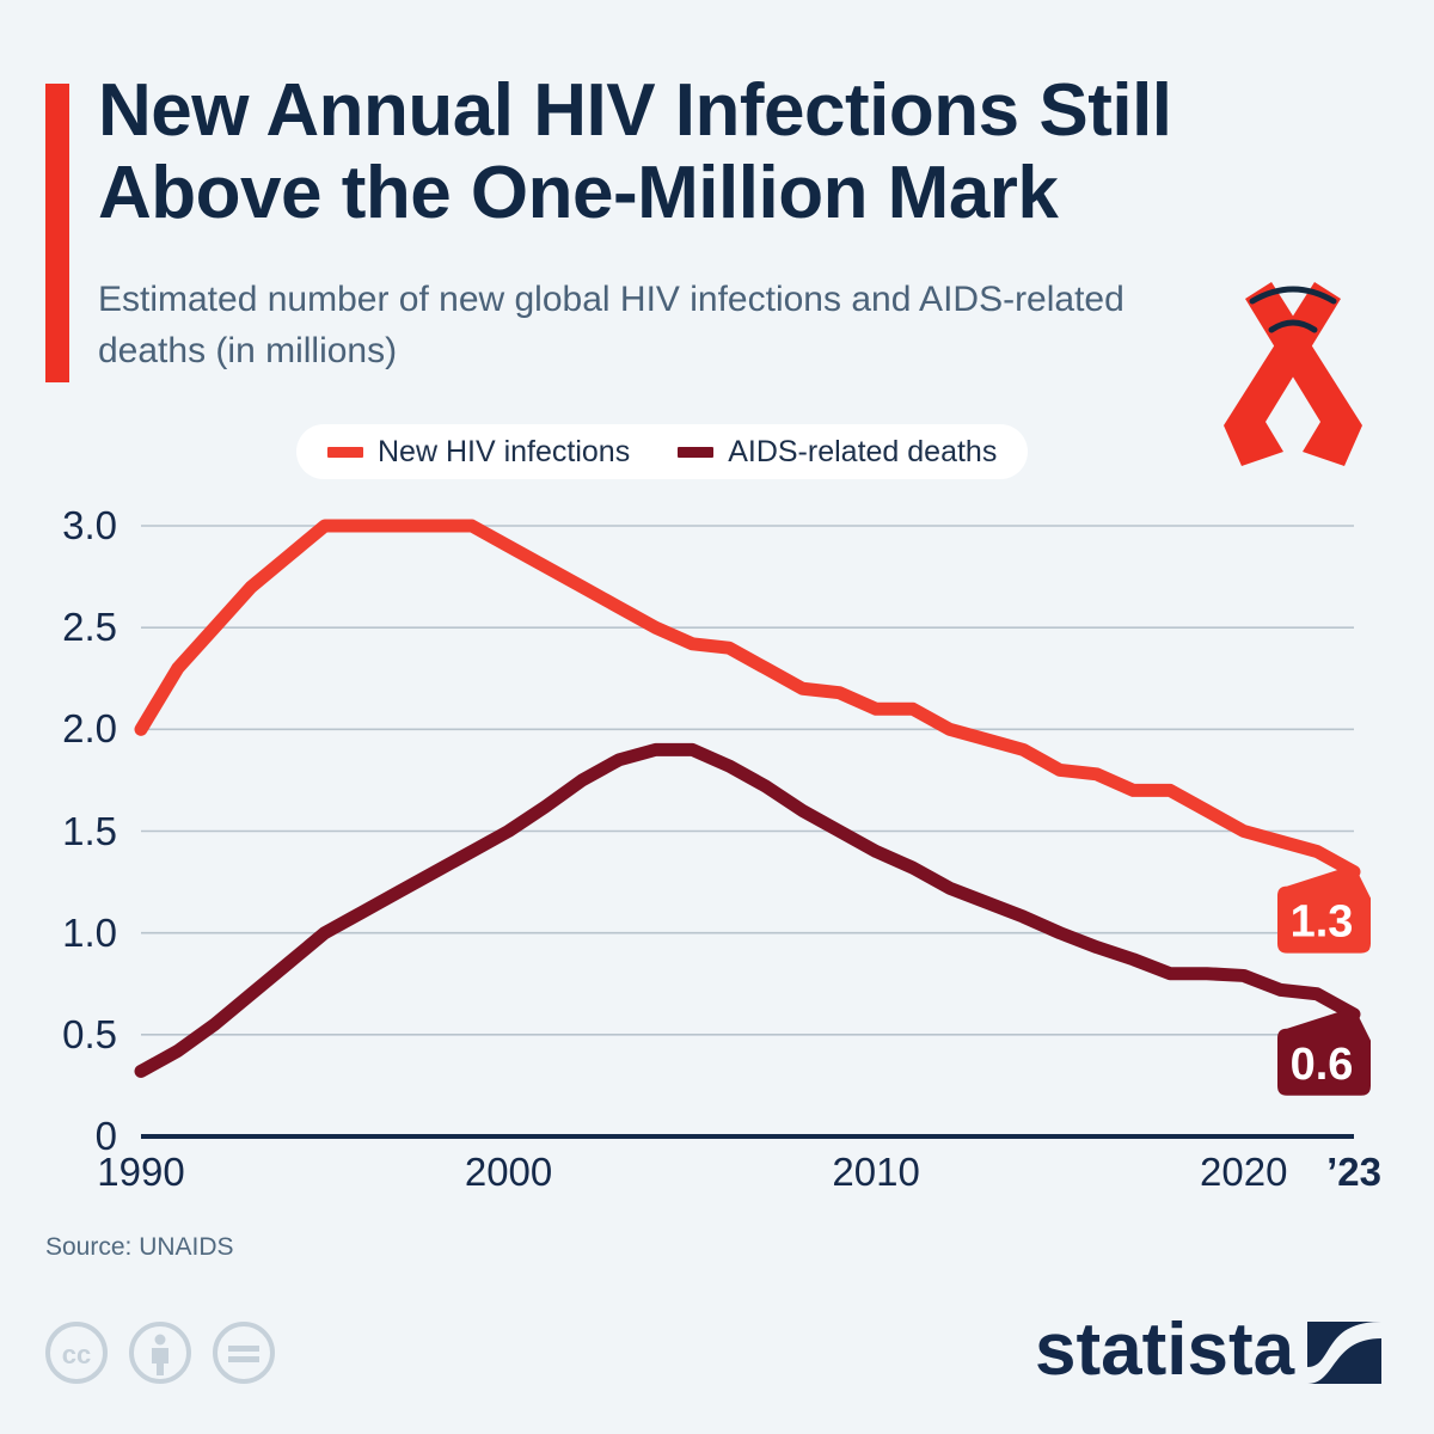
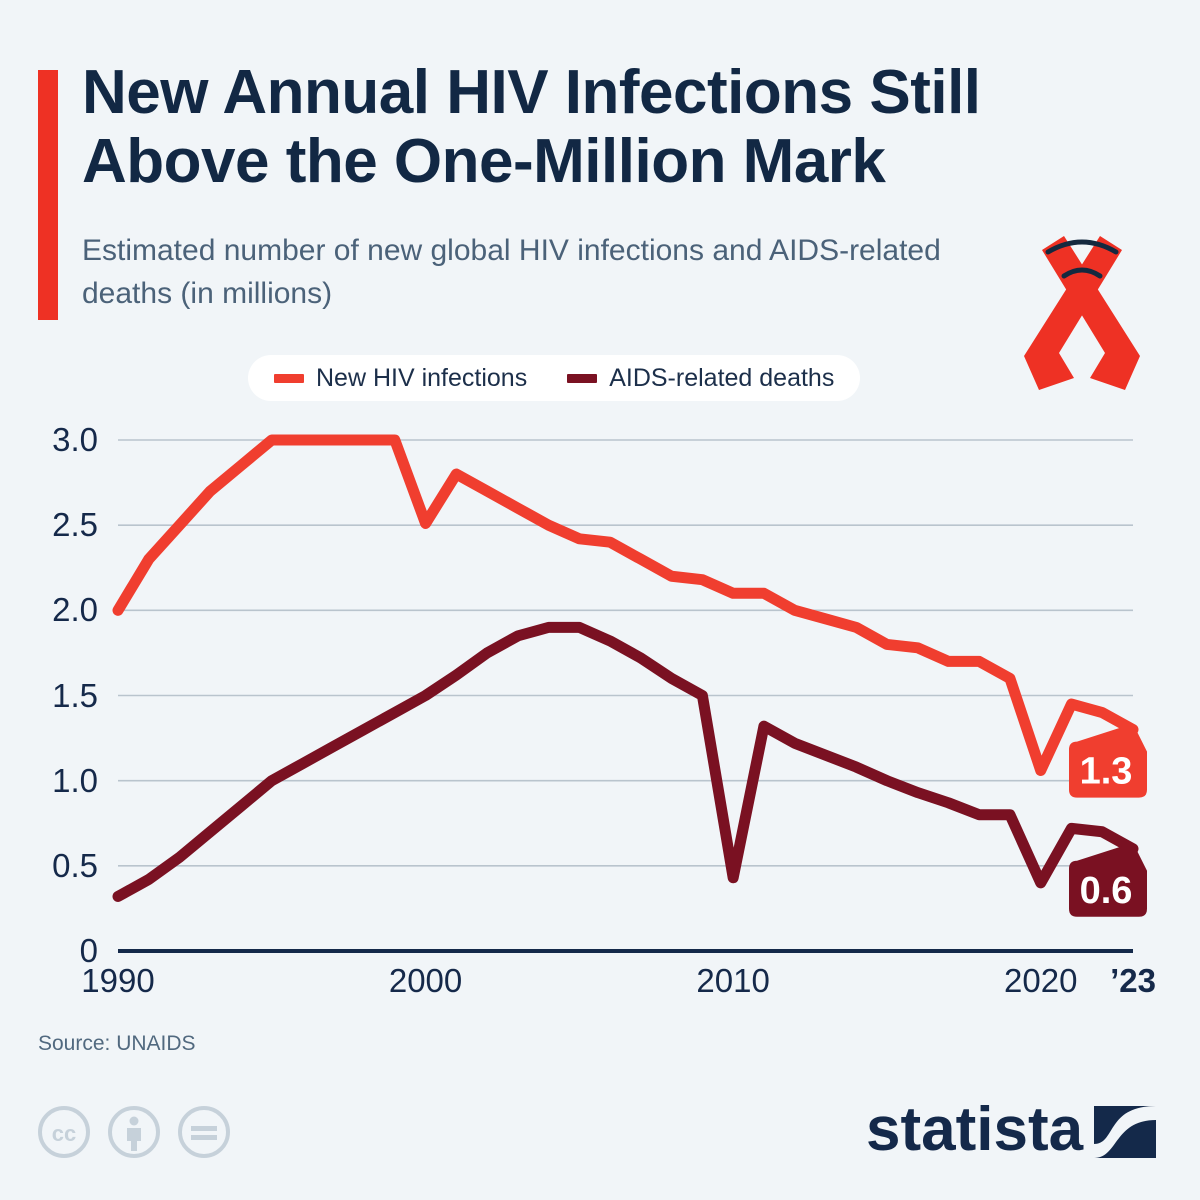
New HIV infections/2000: 2.90 -> 2.51
AIDS-related deaths/2010: 1.40 -> 0.43
New HIV infections/2020: 1.50 -> 1.06
AIDS-related deaths/2020: 0.79 -> 0.40
